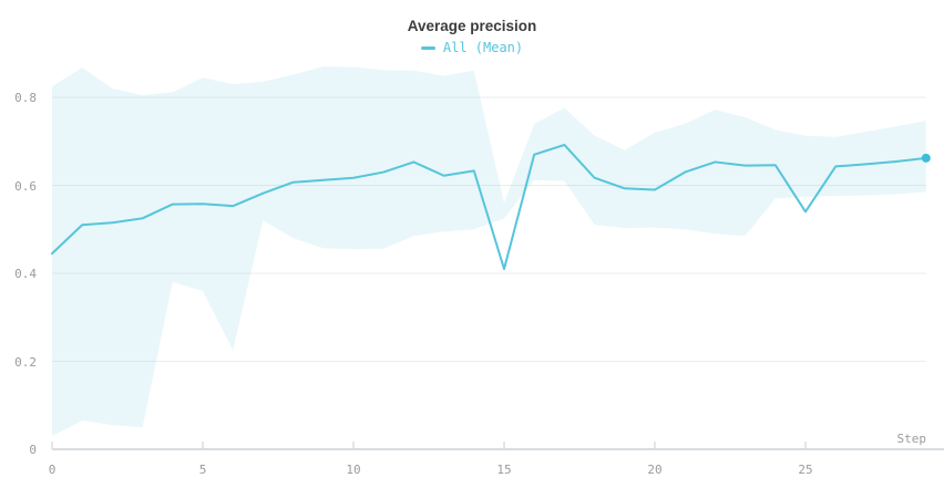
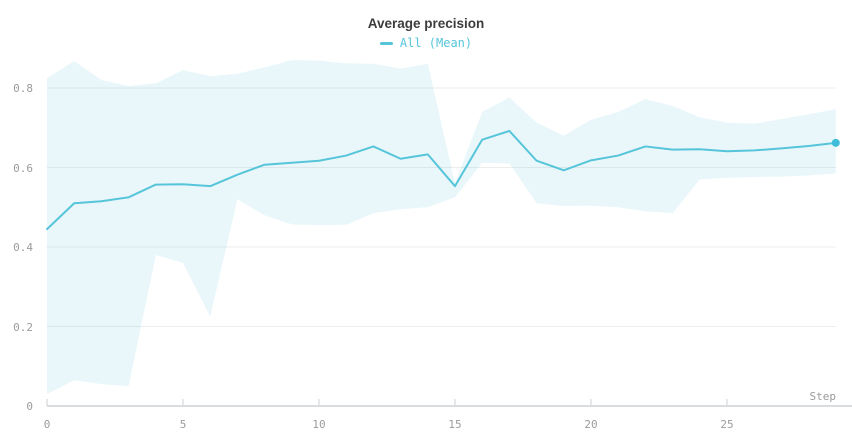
15: 0.41 -> 0.55
20: 0.59 -> 0.62
25: 0.54 -> 0.64
